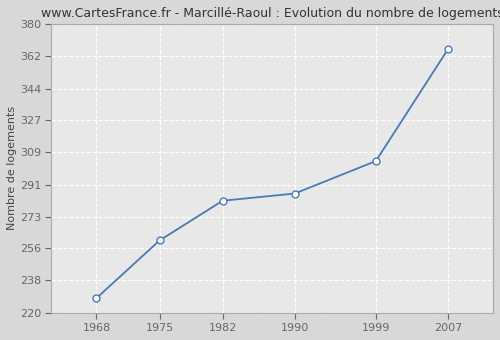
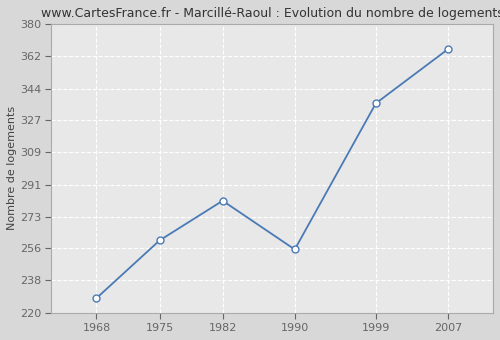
1990: 286 -> 255
1999: 304 -> 336
